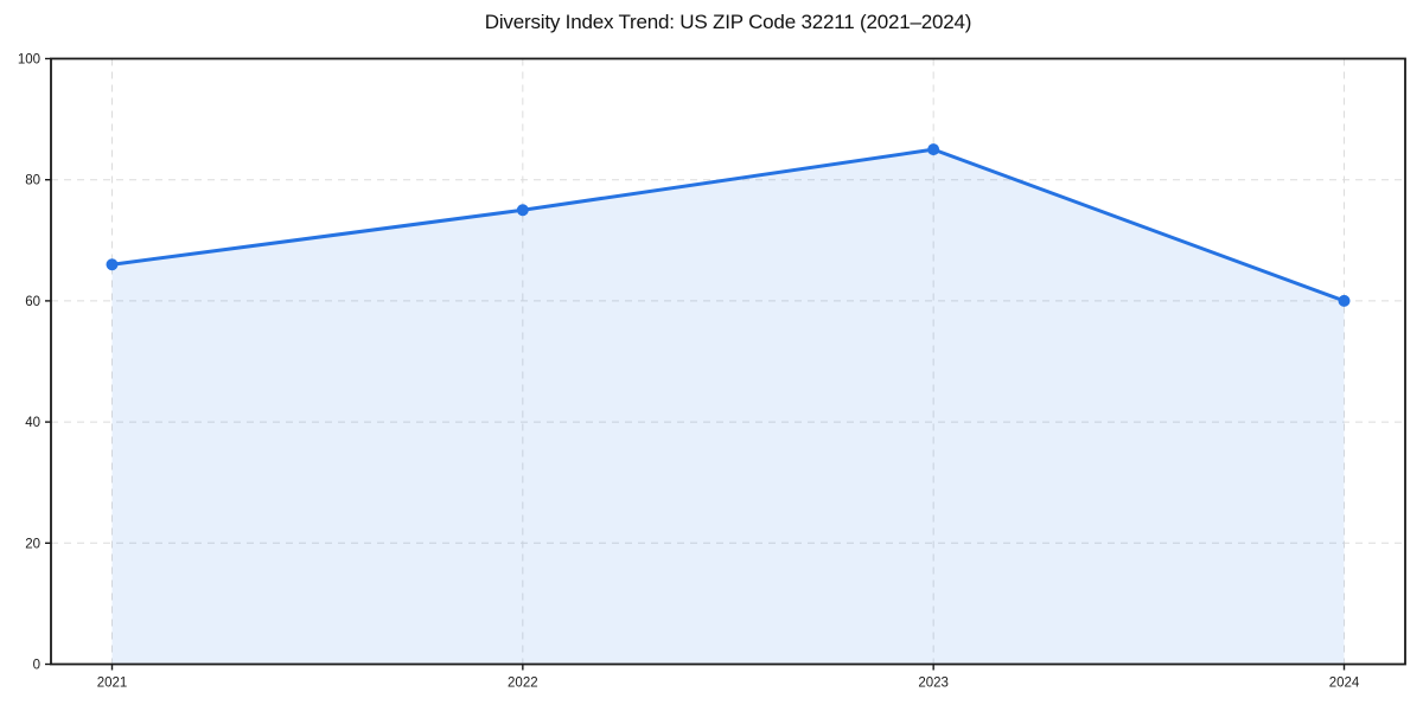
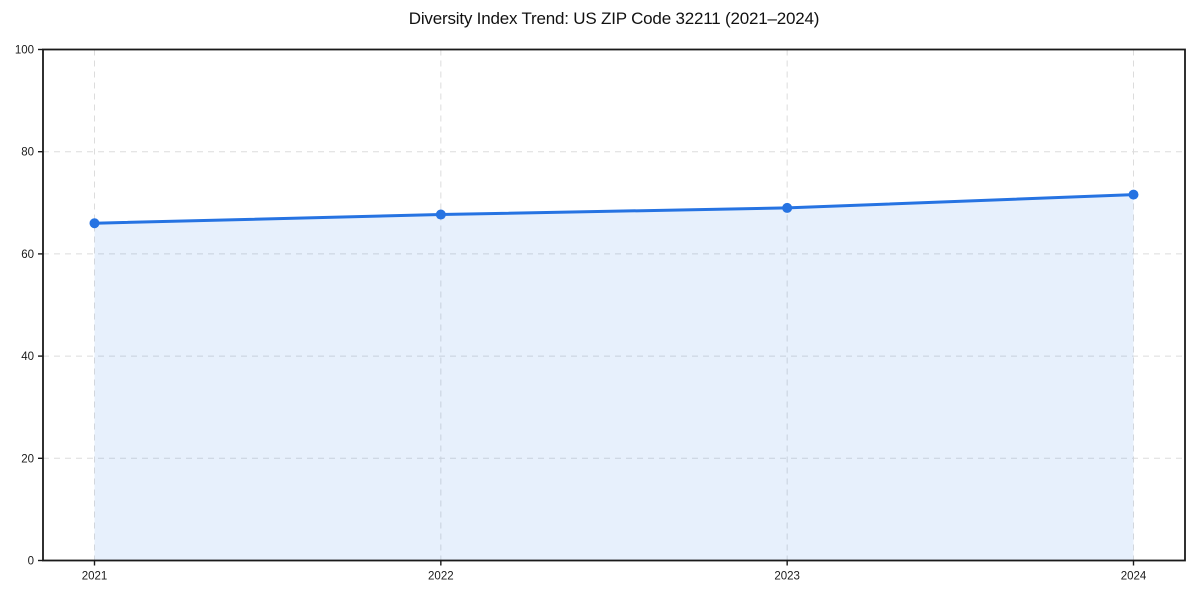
2022: 75 -> 68
2023: 85 -> 69
2024: 60 -> 72
